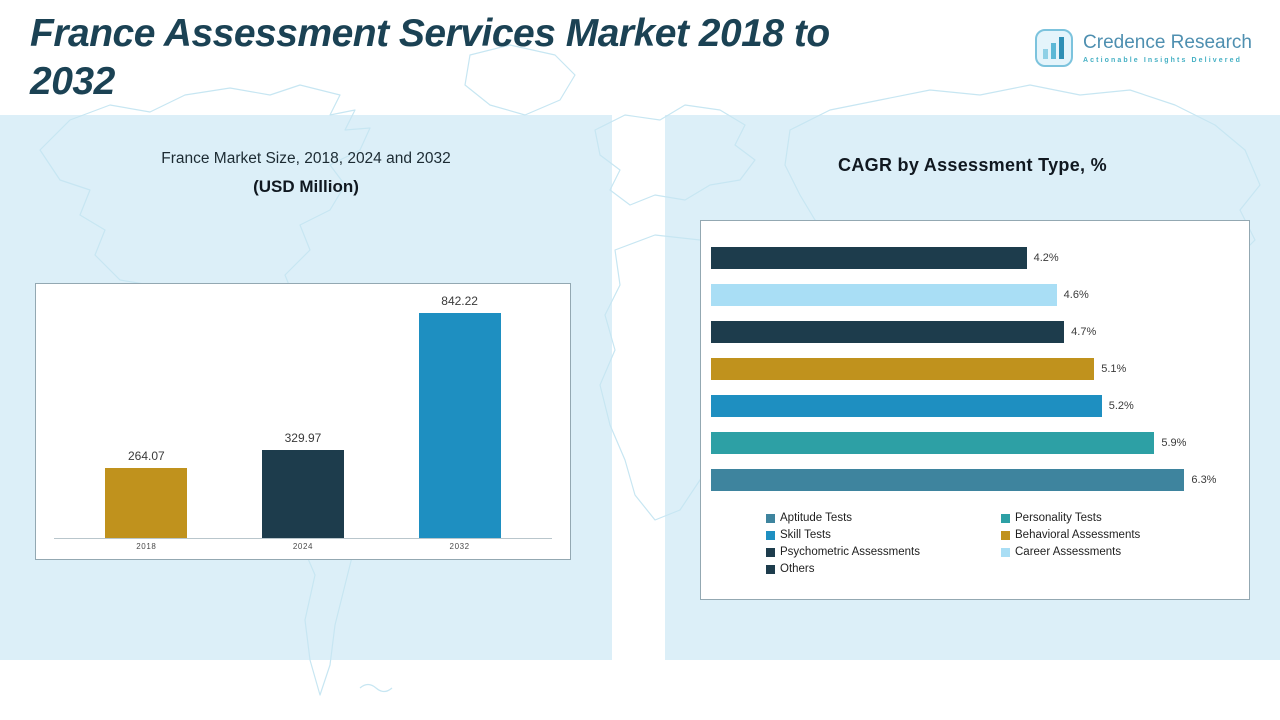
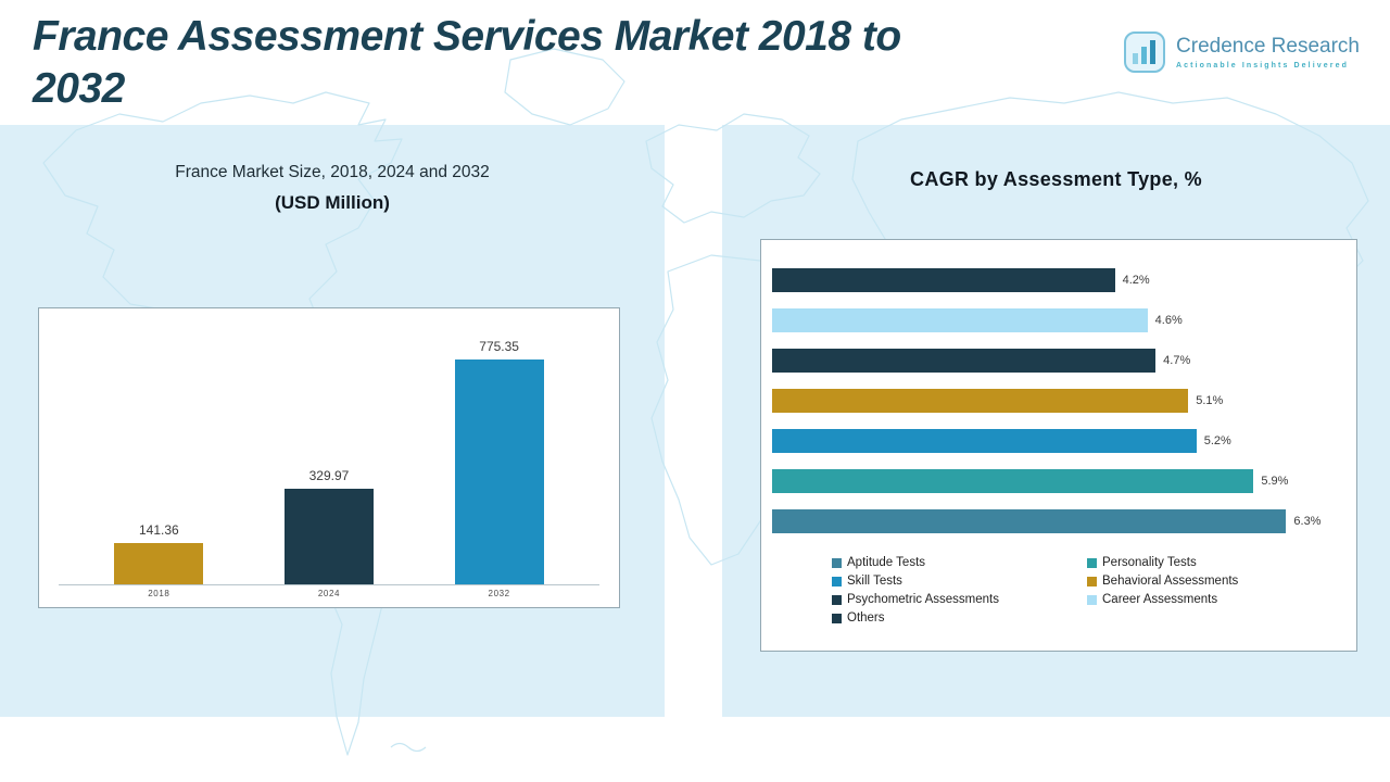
France Market Size, 2018, 2024 and 2032 (USD Million)/2018: 264.07 -> 141.36
France Market Size, 2018, 2024 and 2032 (USD Million)/2032: 842.22 -> 775.35
